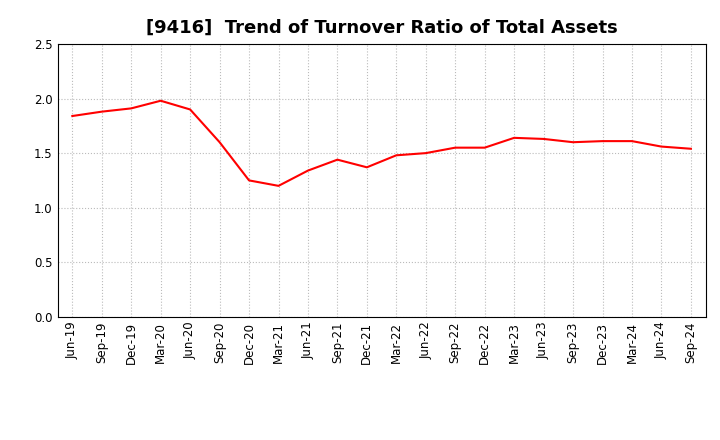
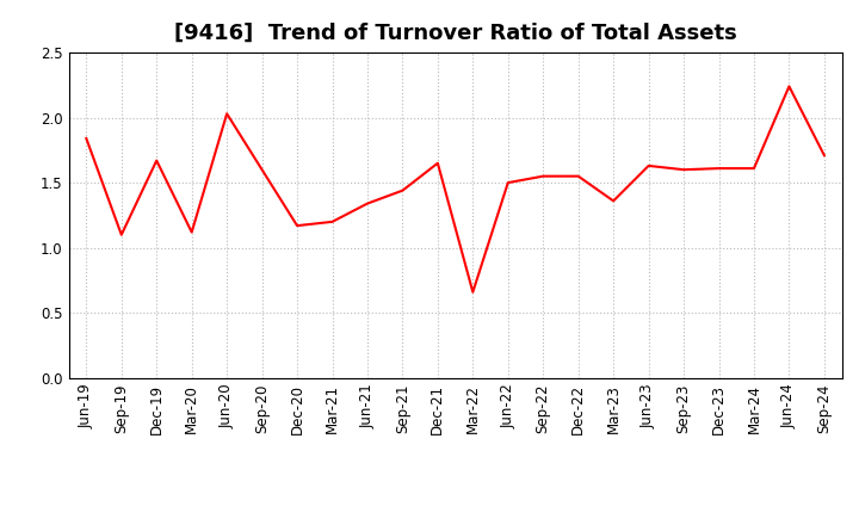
Sep-19: 1.88 -> 1.10
Dec-19: 1.91 -> 1.67
Mar-20: 1.98 -> 1.12
Jun-20: 1.90 -> 2.03
Dec-20: 1.25 -> 1.17
Dec-21: 1.37 -> 1.65
Mar-22: 1.48 -> 0.66
Mar-23: 1.64 -> 1.36
Jun-24: 1.56 -> 2.24
Sep-24: 1.54 -> 1.71
